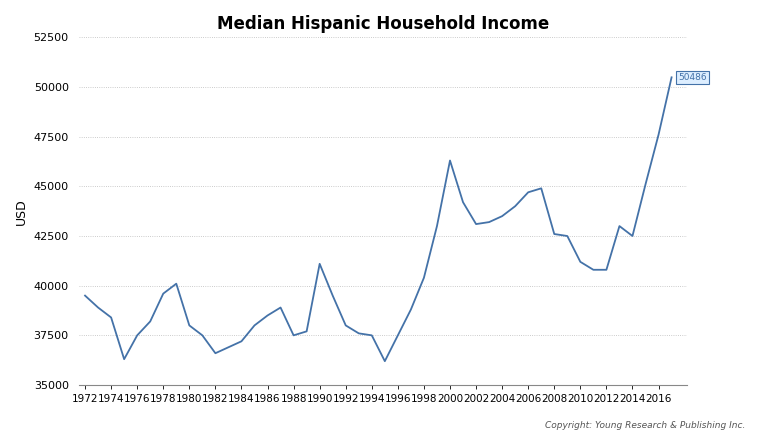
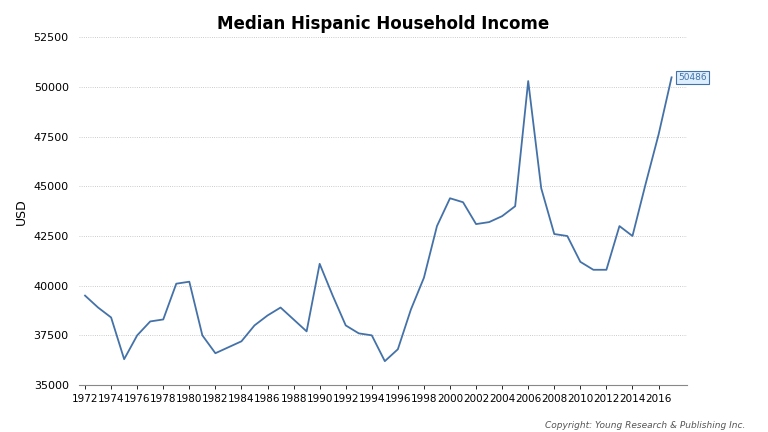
1978: 39600 -> 38300
1980: 38000 -> 40200
1988: 37500 -> 38300
1996: 37500 -> 36800
2000: 46300 -> 44400
2006: 44700 -> 50300
